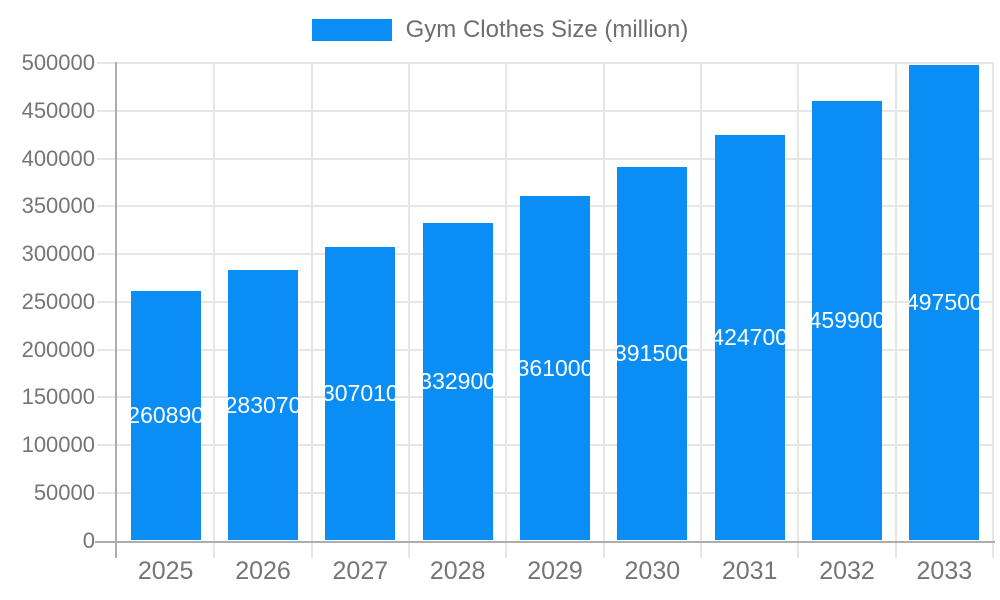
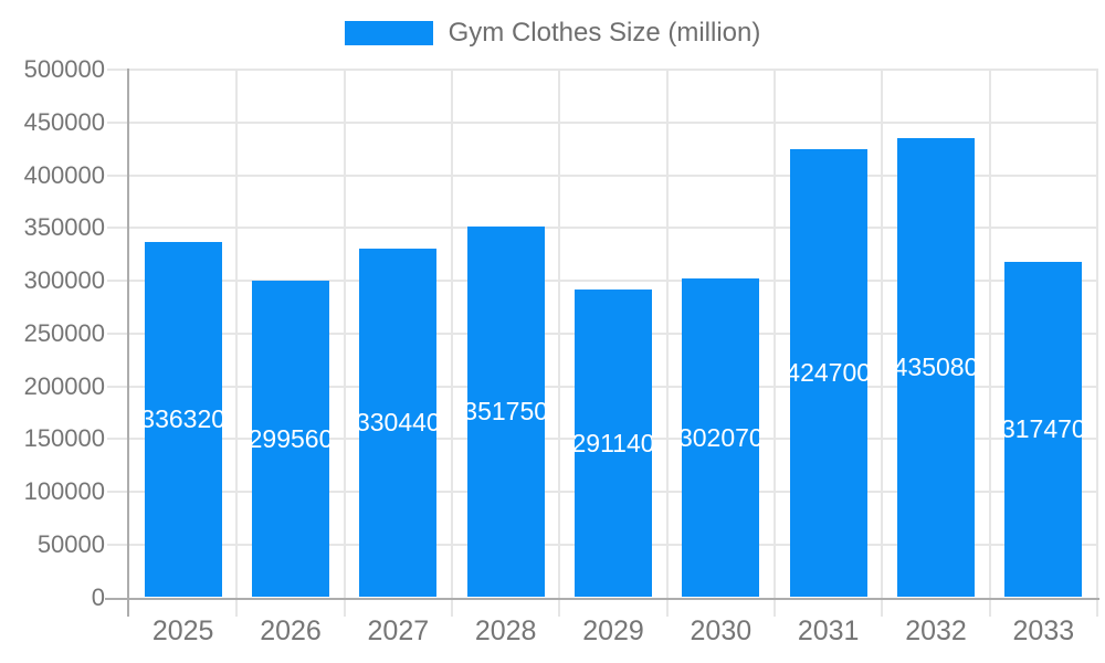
2025: 260890 -> 336320
2026: 283070 -> 299560
2027: 307010 -> 330440
2028: 332900 -> 351750
2029: 361000 -> 291140
2030: 391500 -> 302070
2032: 459900 -> 435080
2033: 497500 -> 317470
